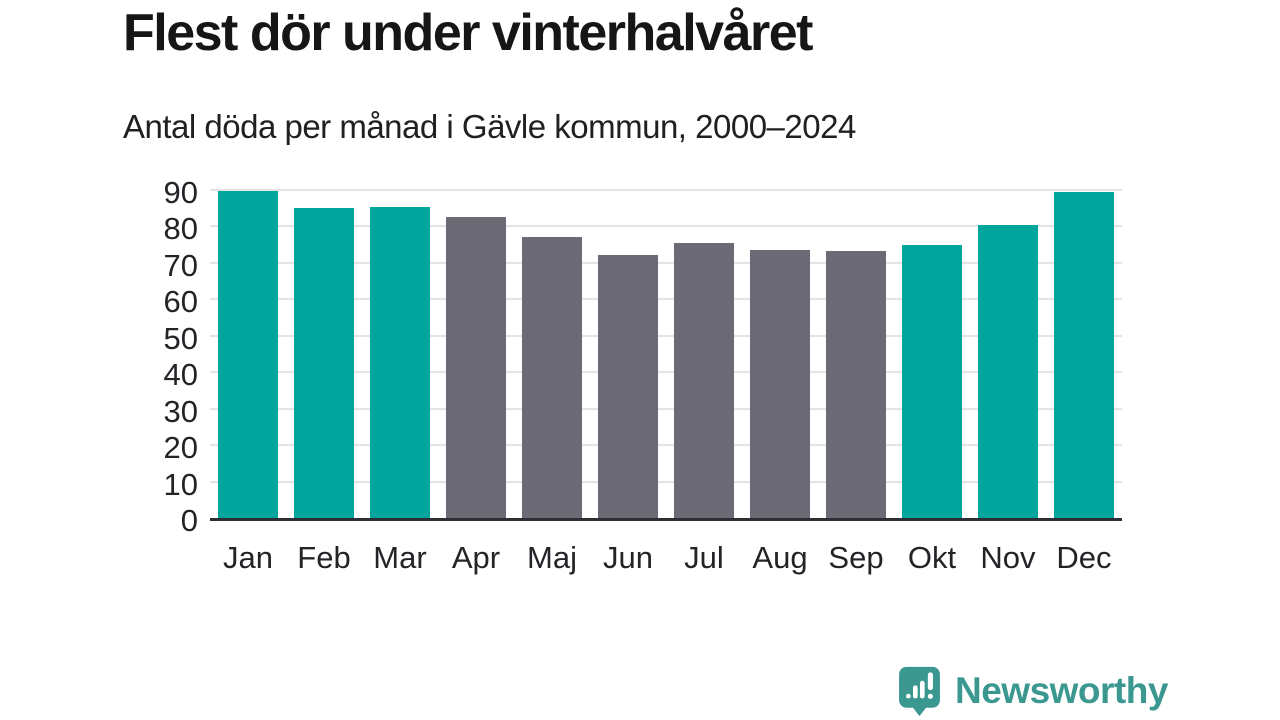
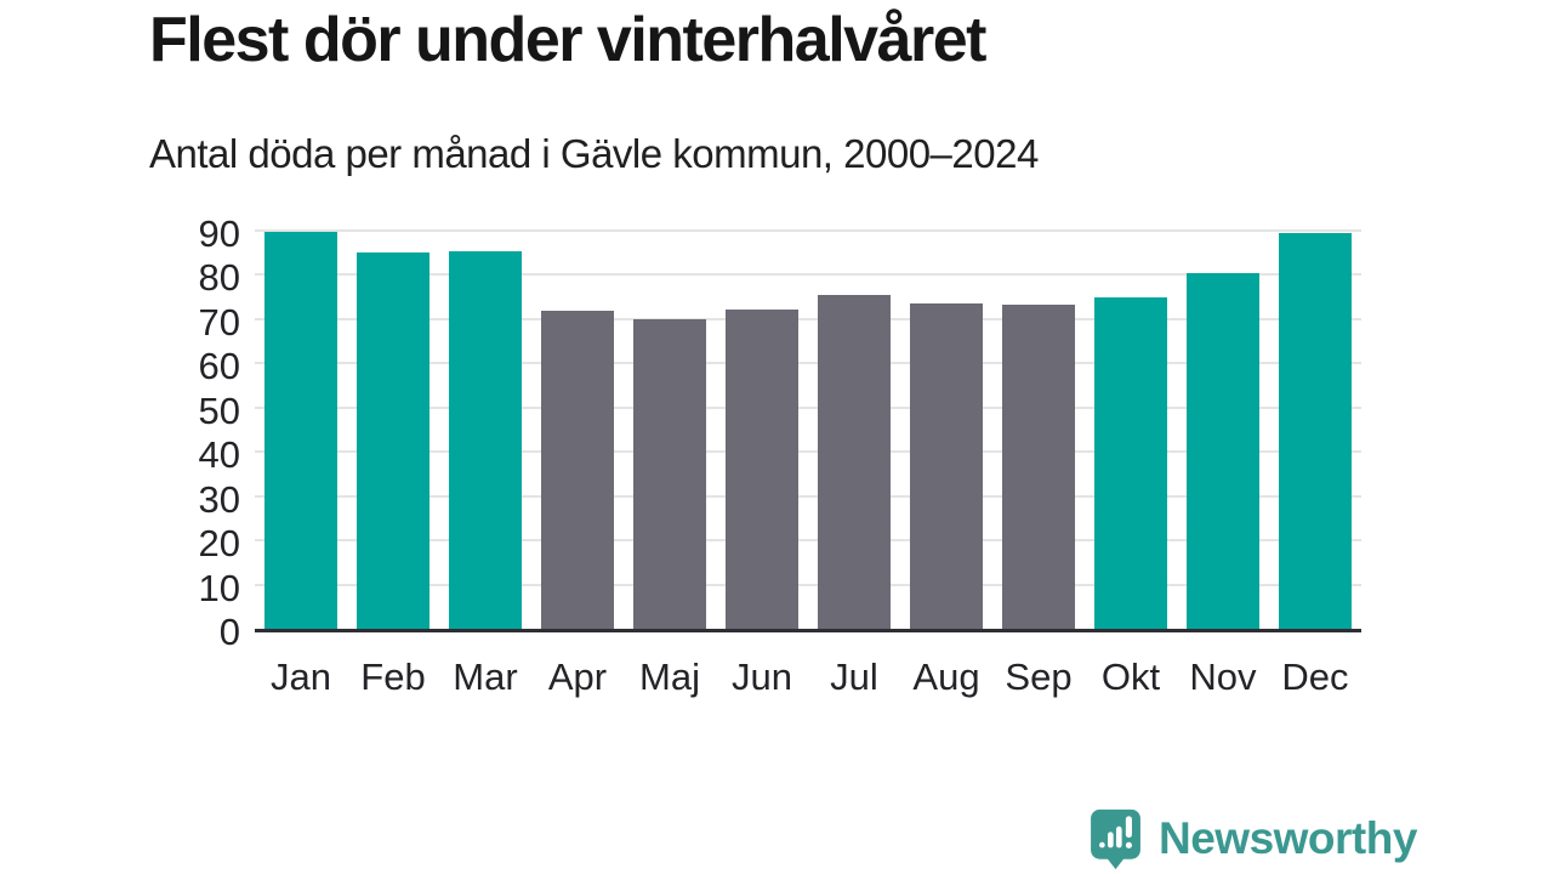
Apr: 82 -> 72
Maj: 77 -> 70
